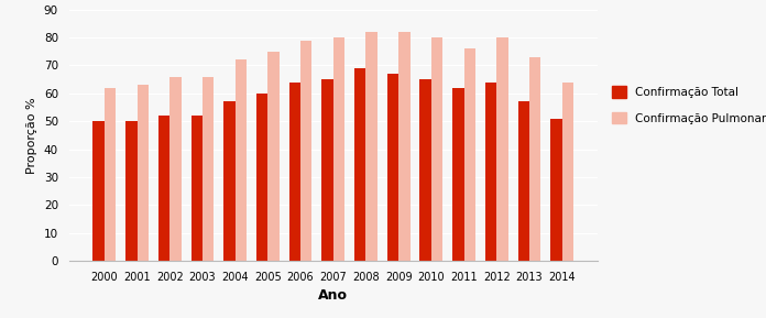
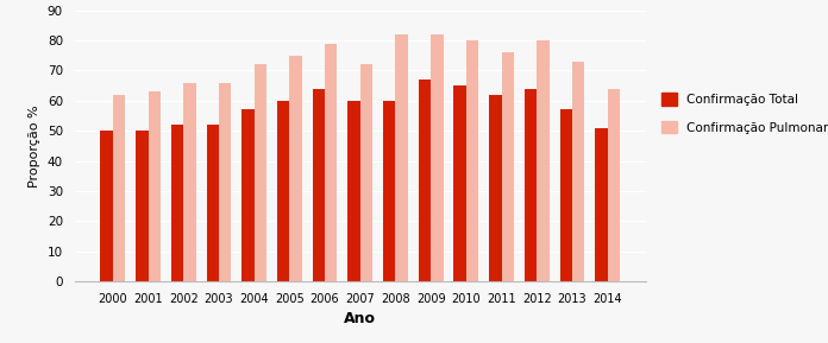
Confirmação Total/2007: 65 -> 60
Confirmação Pulmonar/2007: 80 -> 72
Confirmação Total/2008: 69 -> 60
